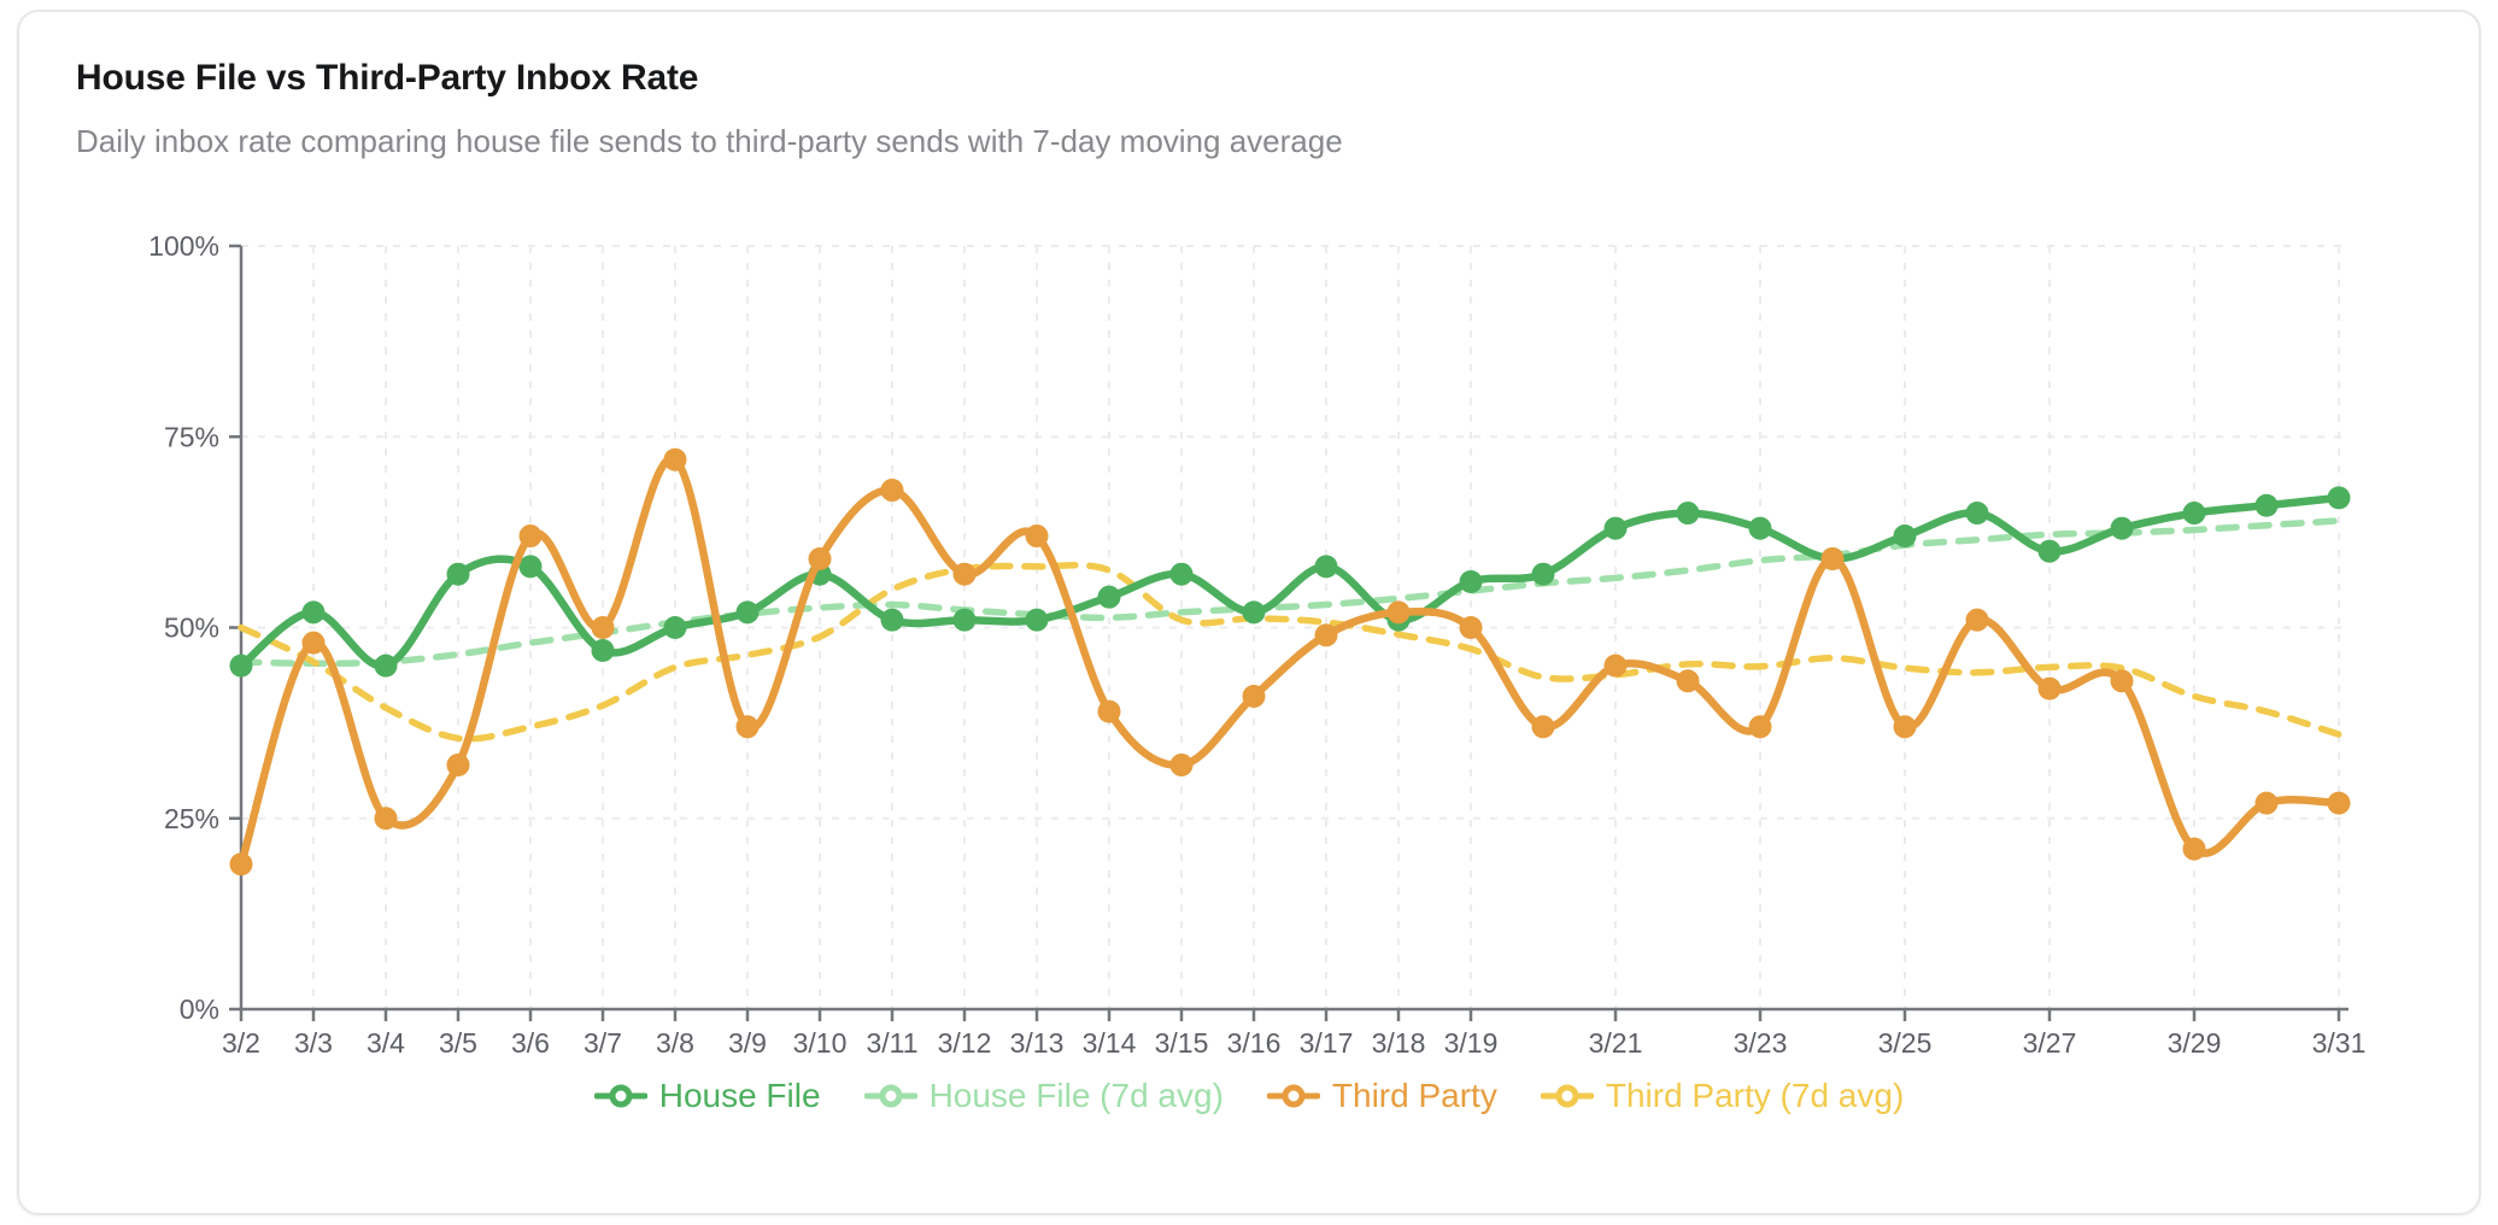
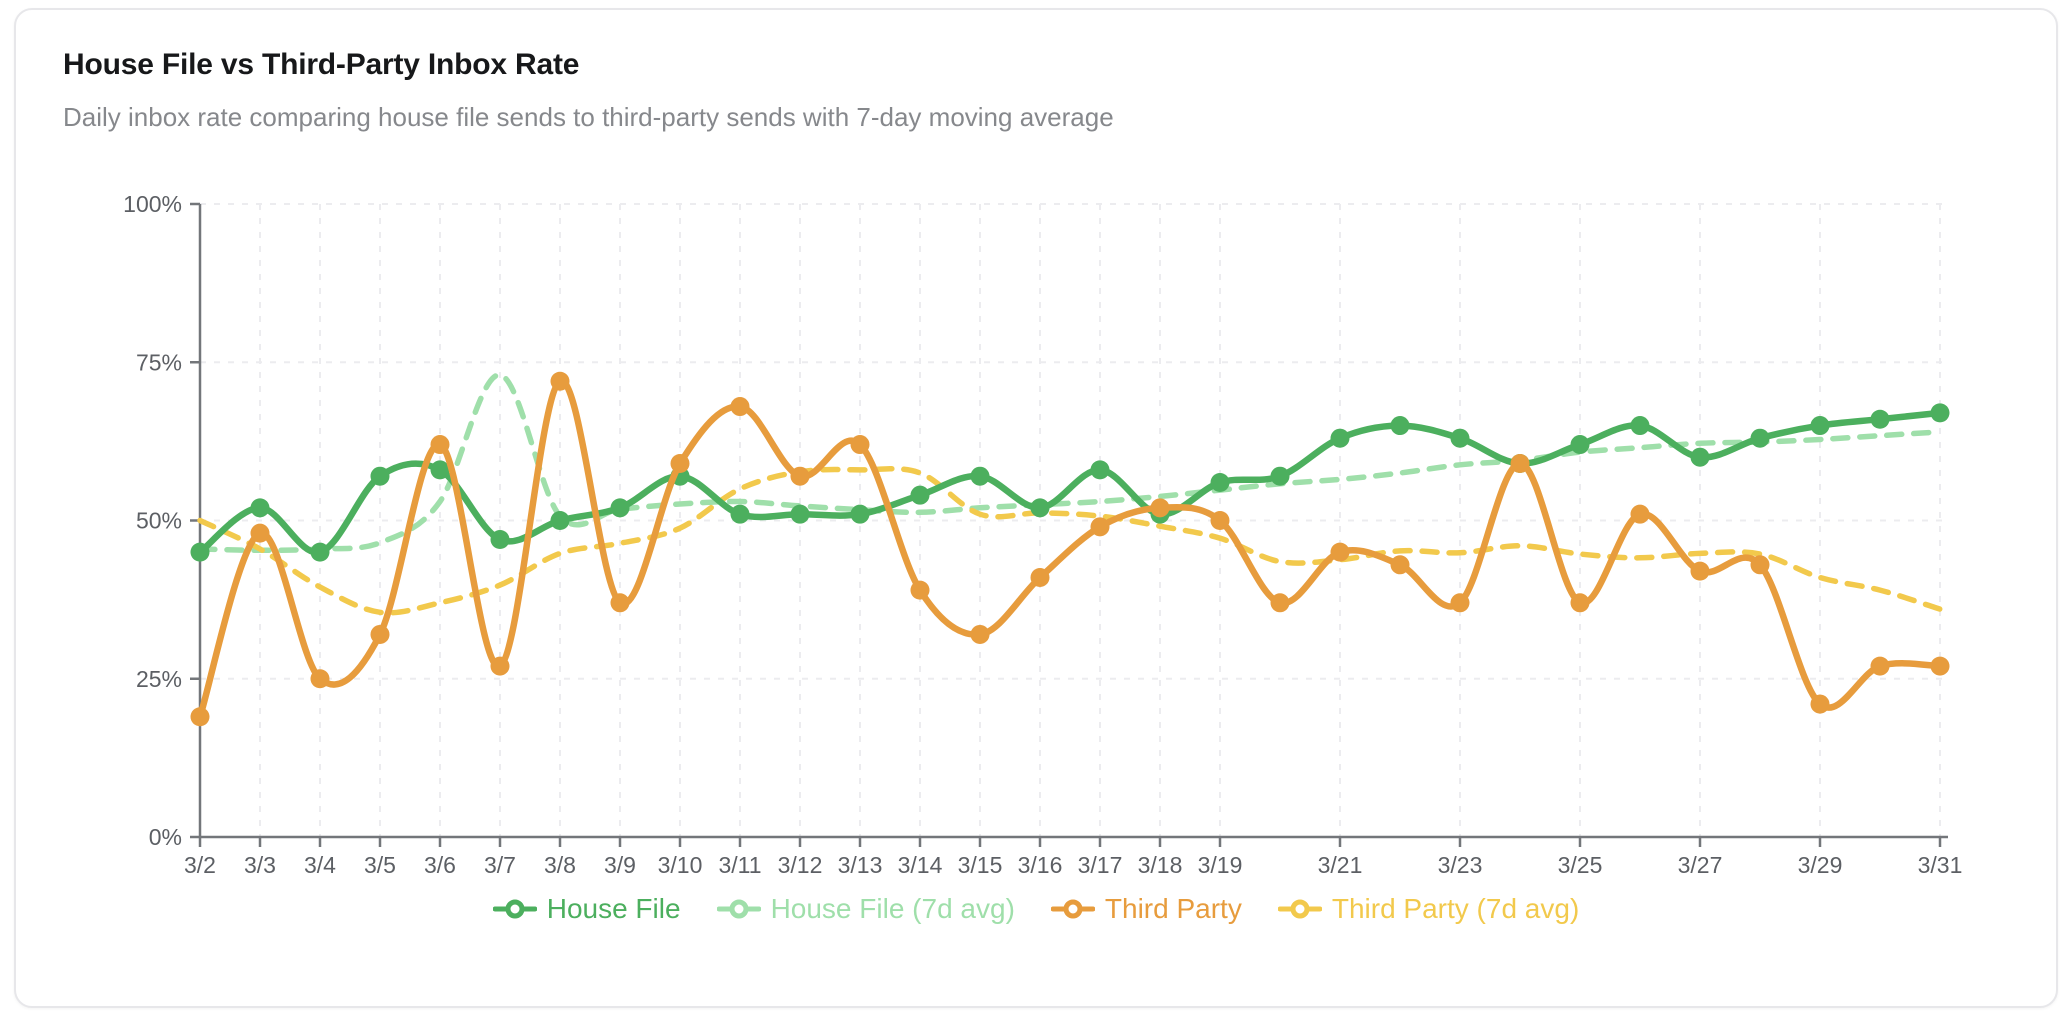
House File (7d avg)/3/6: 48% -> 53%
House File (7d avg)/3/7: 49% -> 73%
Third Party/3/7: 50% -> 27%
